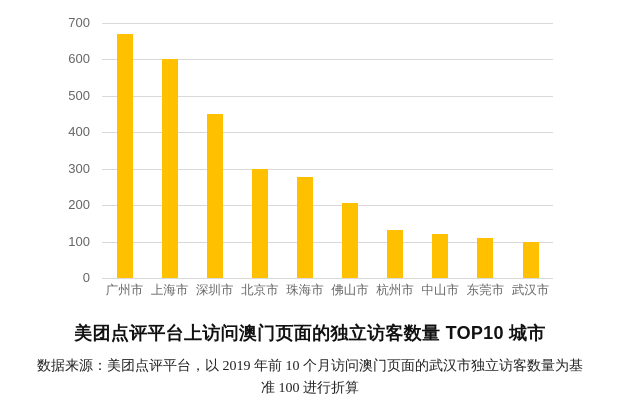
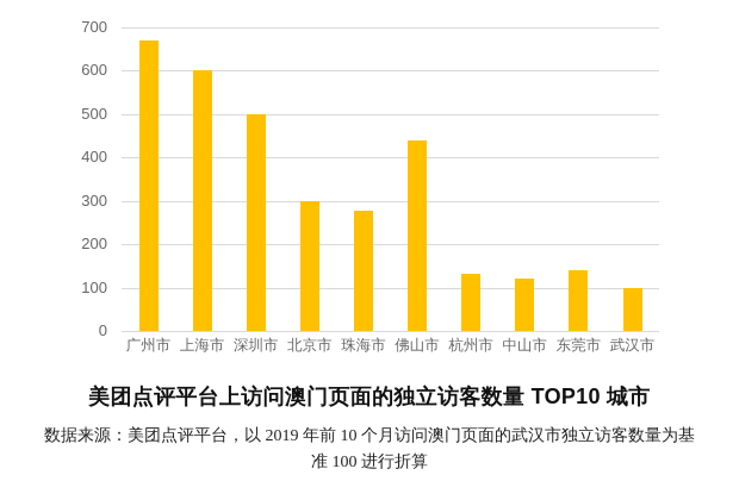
深圳市: 450 -> 500
佛山市: 200 -> 440
东莞市: 110 -> 140
